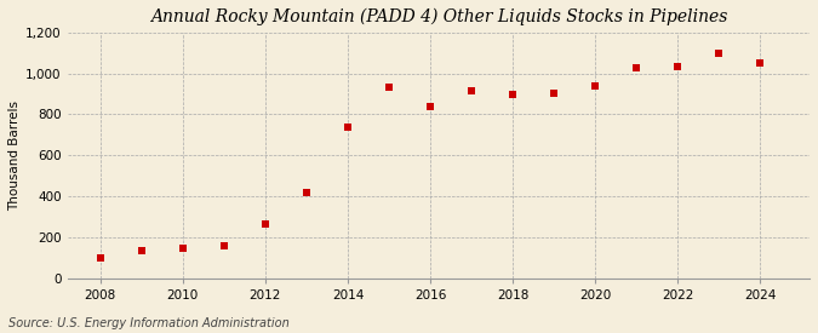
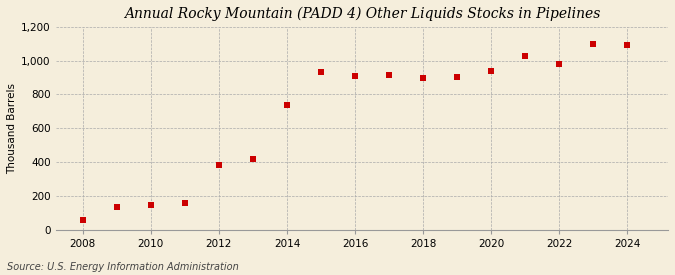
2008: 100 -> 60
2012: 260 -> 380
2016: 840 -> 910
2022: 1,030 -> 980
2024: 1,050 -> 1,090
